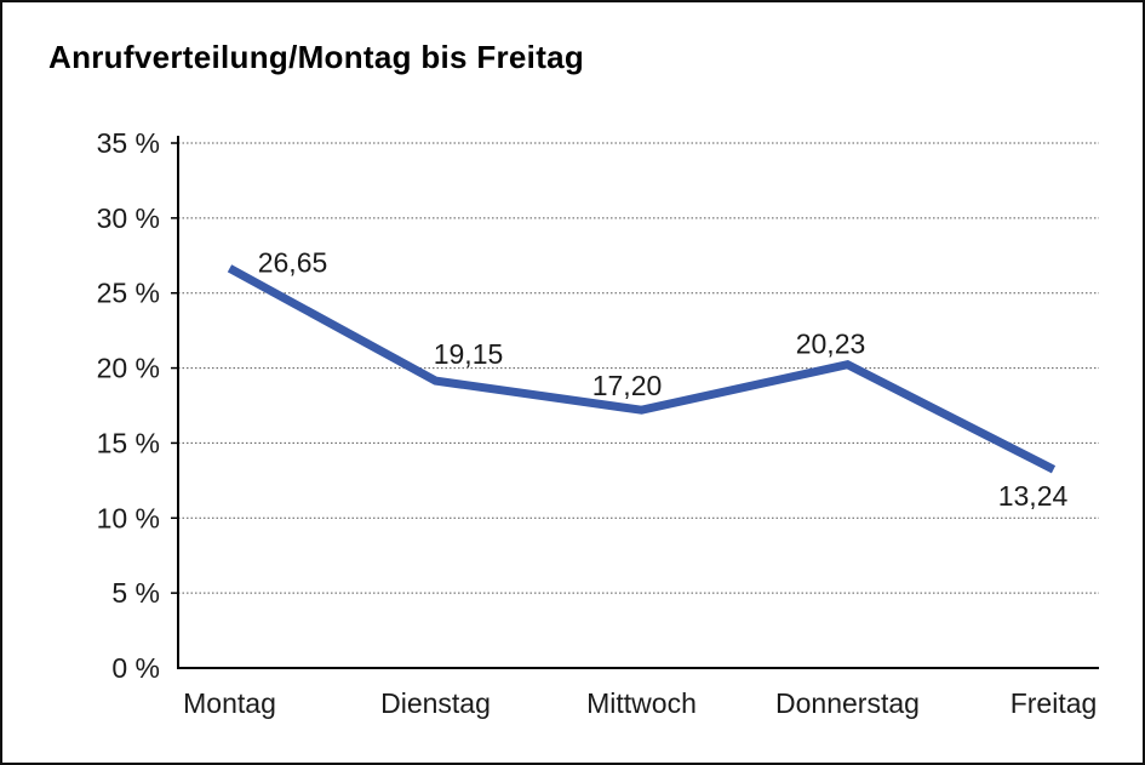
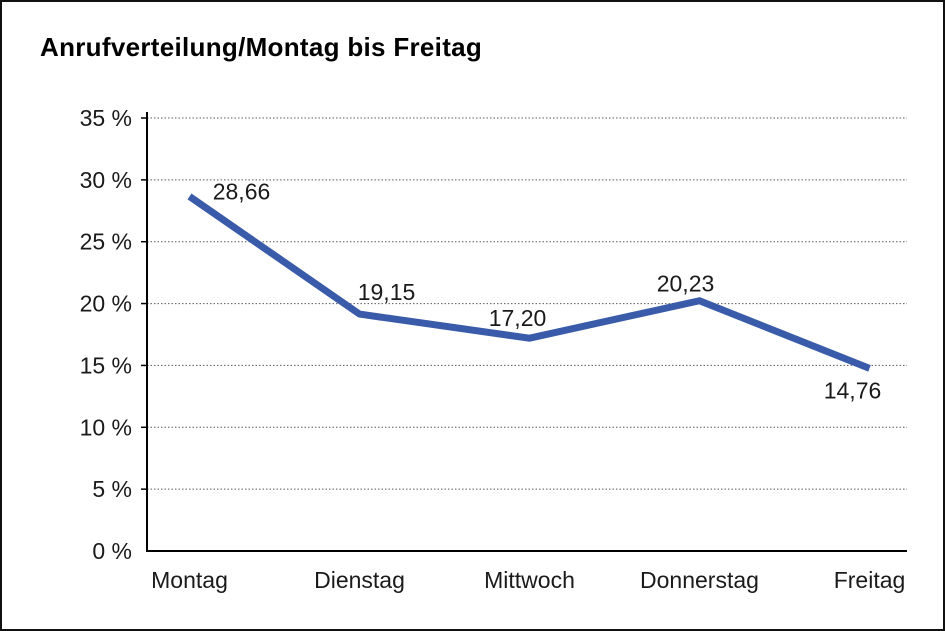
Montag: 26,65 -> 28,66
Freitag: 13,24 -> 14,76
